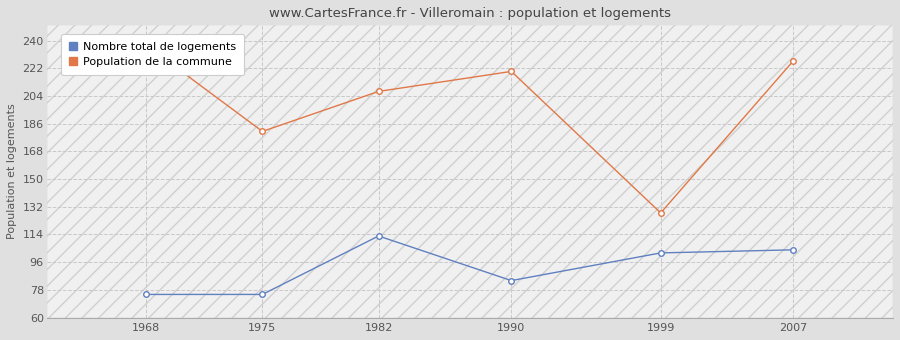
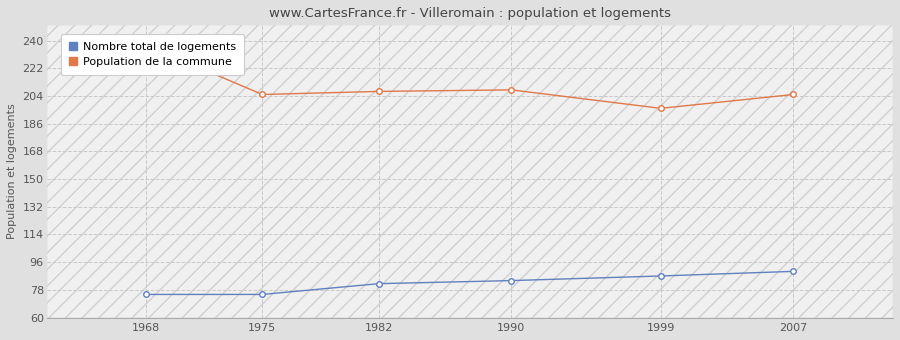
Population de la commune/1975: 181 -> 205
Nombre total de logements/1982: 113 -> 82
Population de la commune/1990: 220 -> 208
Nombre total de logements/1999: 102 -> 87
Population de la commune/1999: 128 -> 196
Nombre total de logements/2007: 104 -> 90
Population de la commune/2007: 227 -> 205
